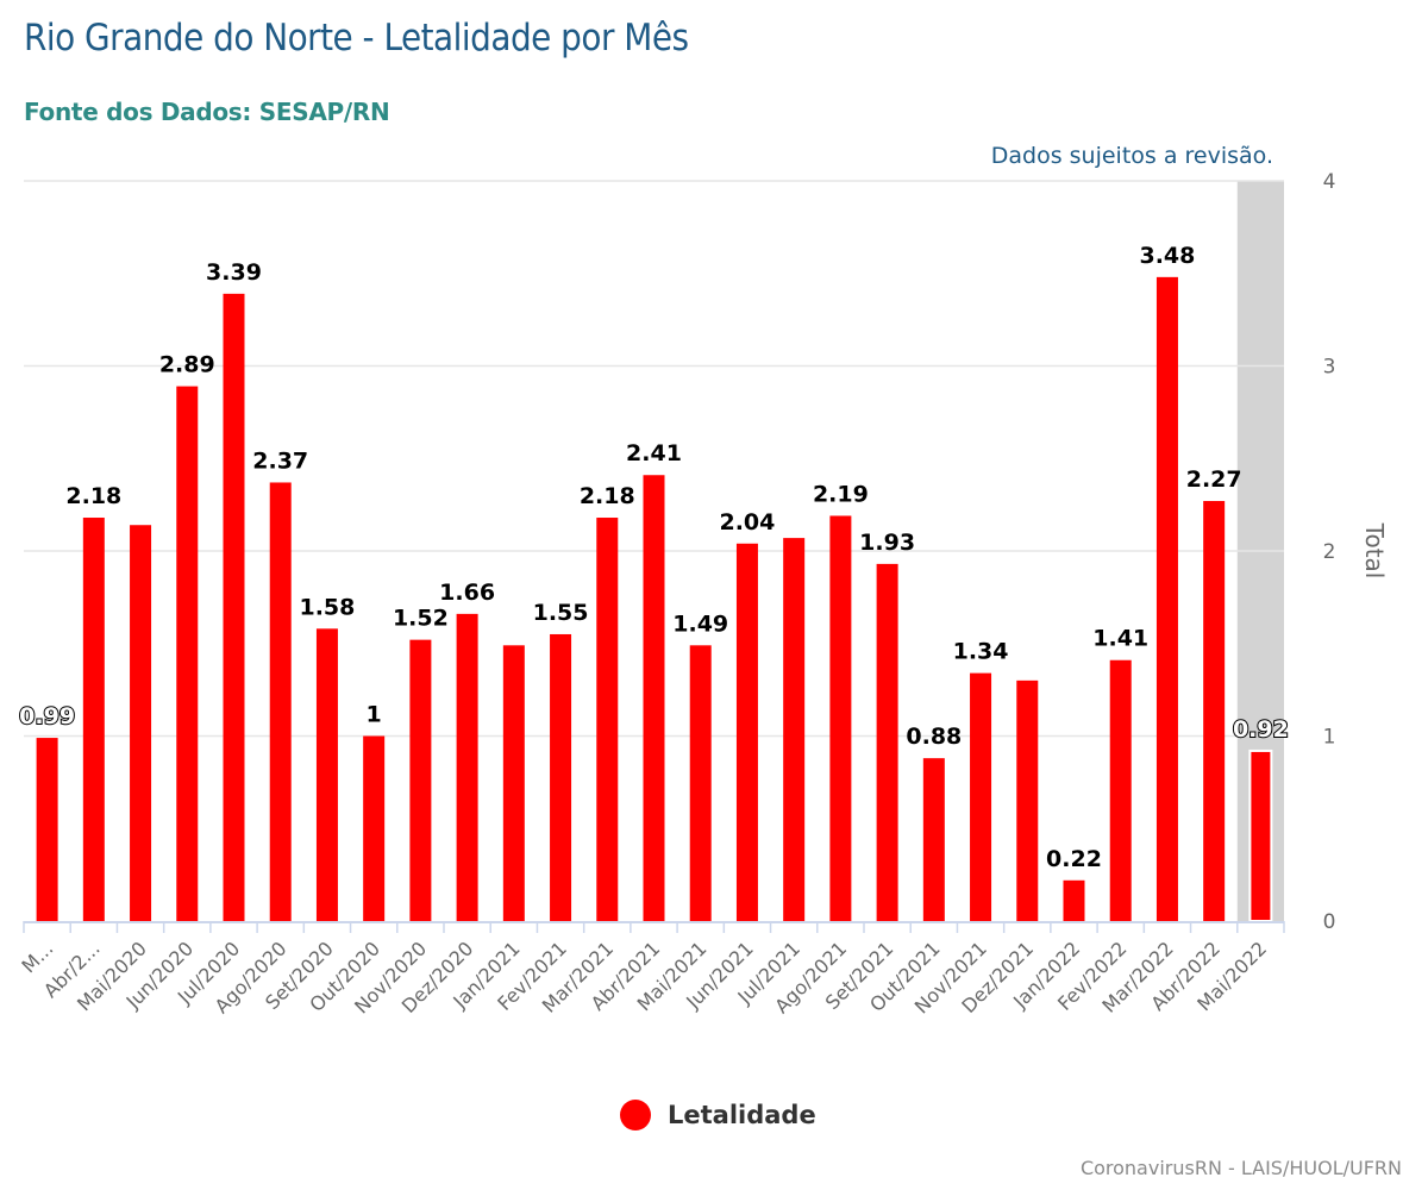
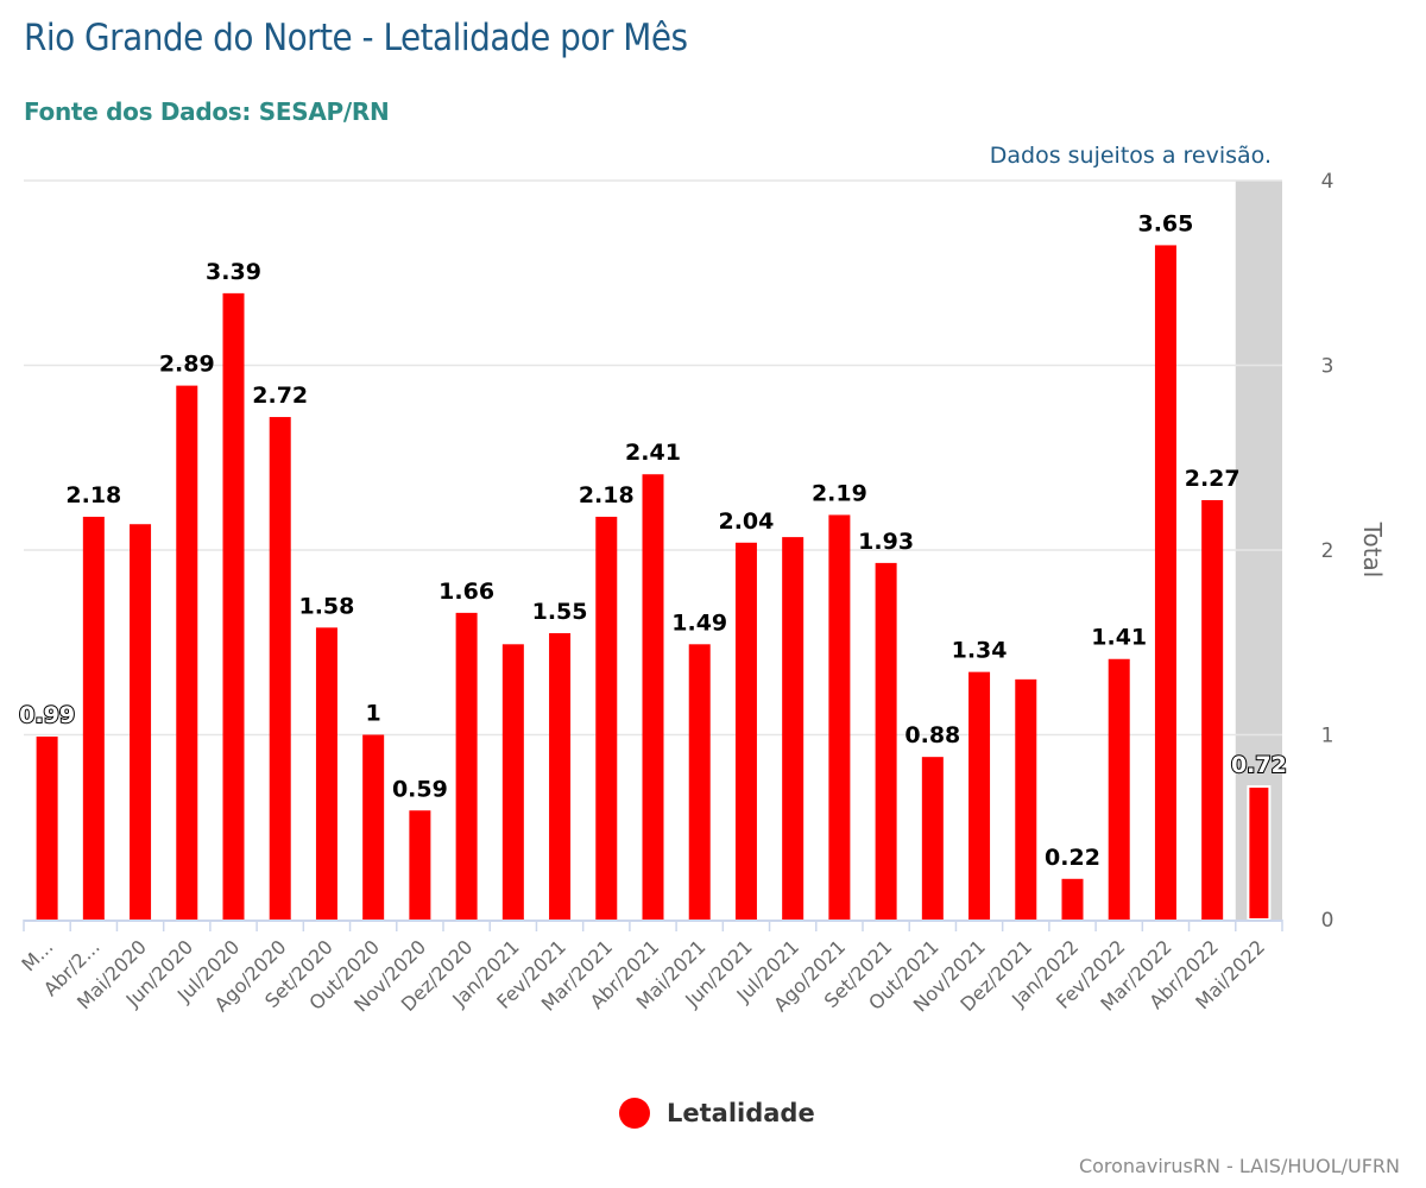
Ago/2020: 2.37 -> 2.72
Nov/2020: 1.52 -> 0.59
Mar/2022: 3.48 -> 3.65
Mai/2022: 0.92 -> 0.72
